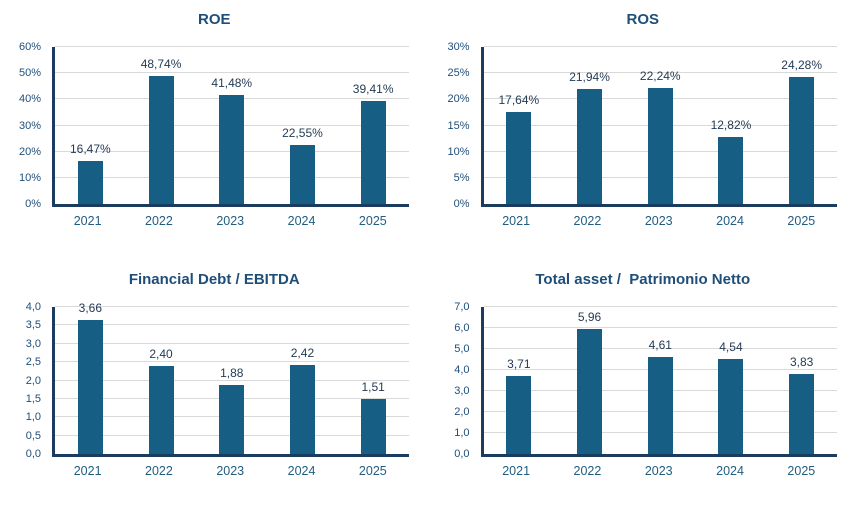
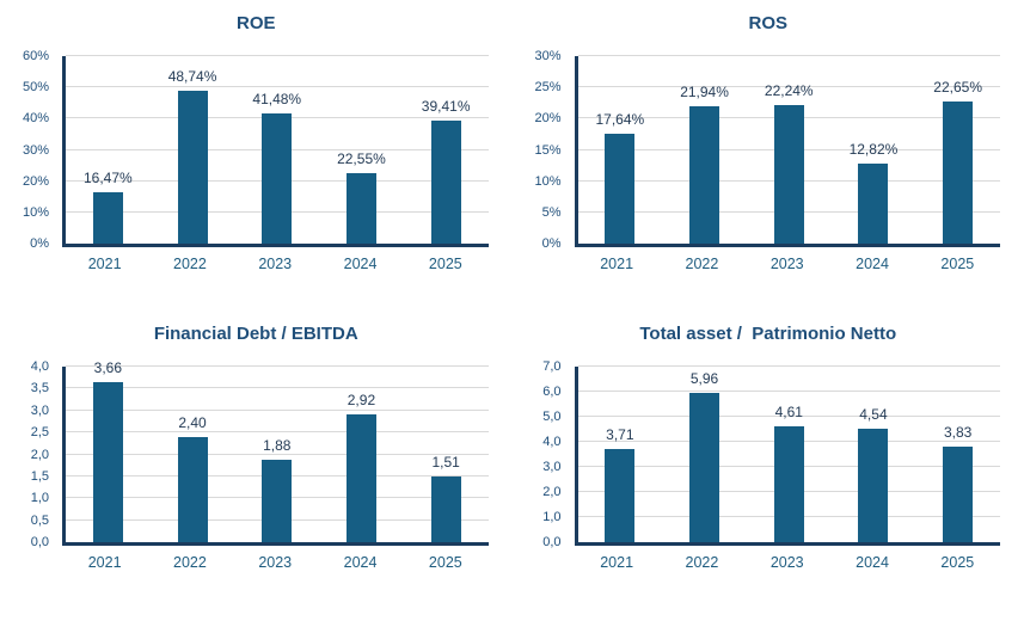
ROS/2025: 24,28% -> 22,65%
Financial Debt / EBITDA/2024: 2,42 -> 2,92
